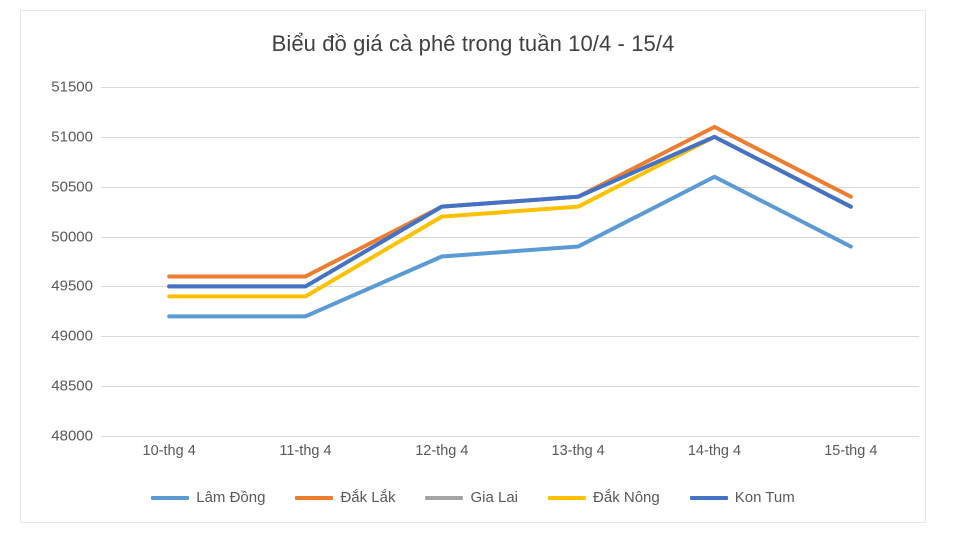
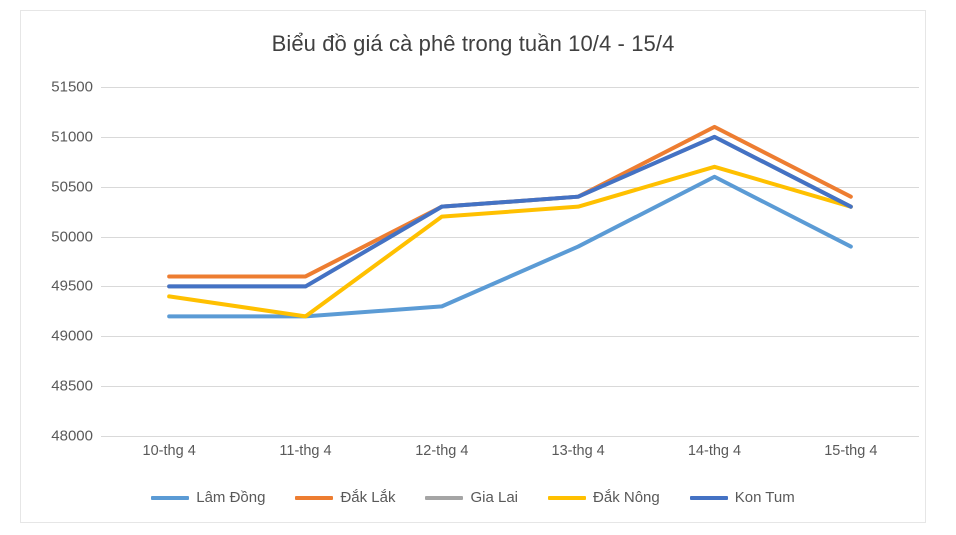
Đắk Nông/11-thg 4: 49400 -> 49200
Lâm Đồng/12-thg 4: 49800 -> 49300
Đắk Nông/14-thg 4: 51000 -> 50700
